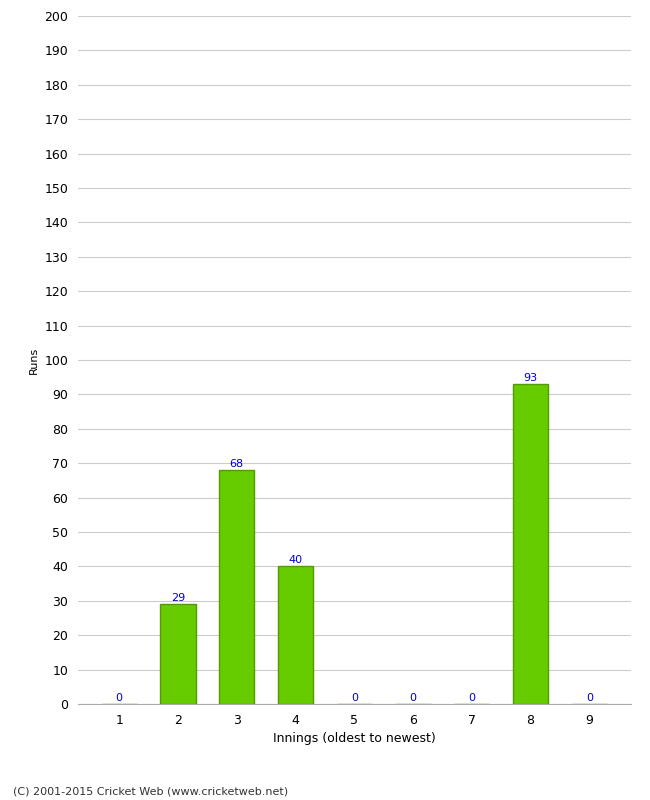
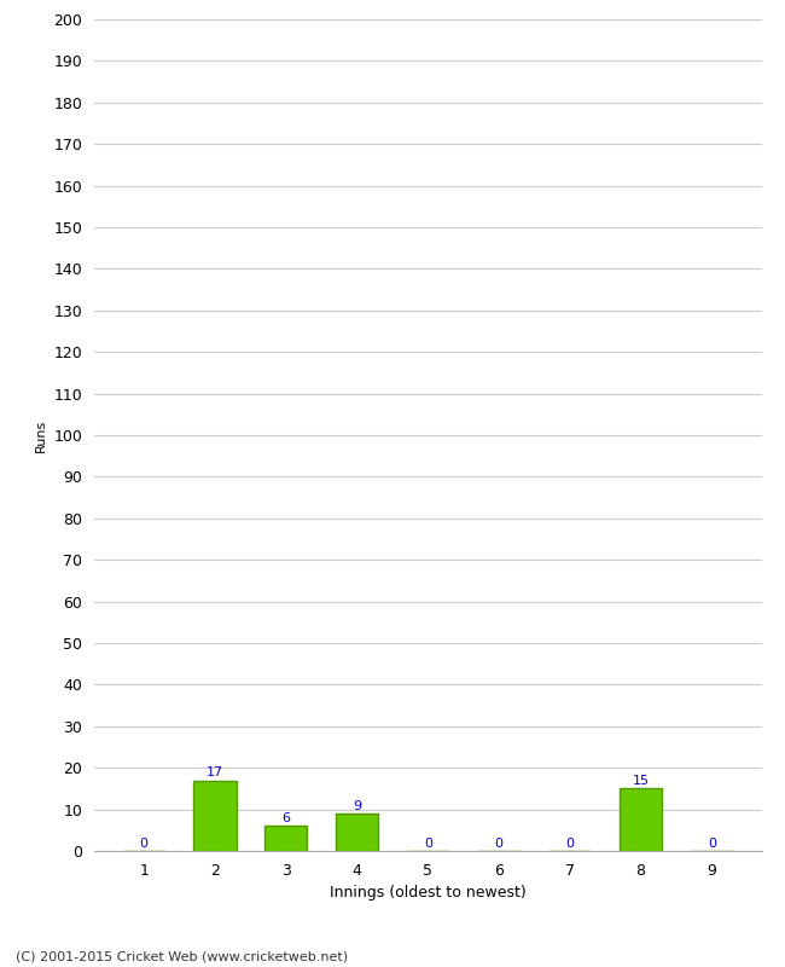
2: 29 -> 17
3: 68 -> 6
4: 40 -> 9
8: 93 -> 15
